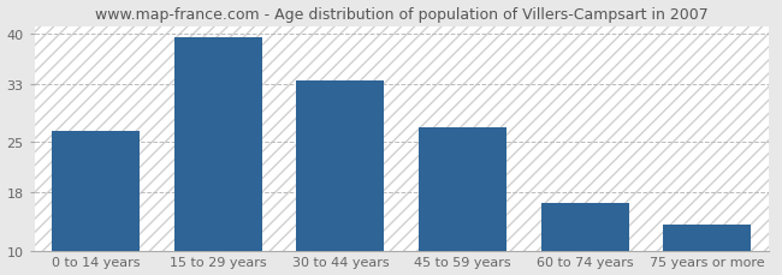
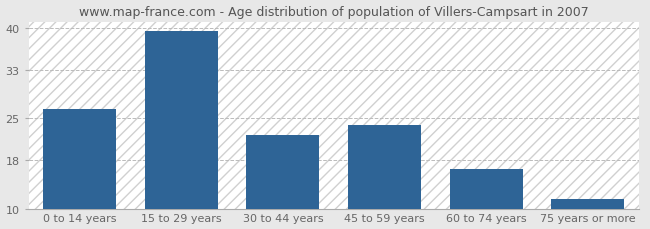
30 to 44 years: 33.5 -> 22.2
45 to 59 years: 27.0 -> 23.8
75 years or more: 13.5 -> 11.6
